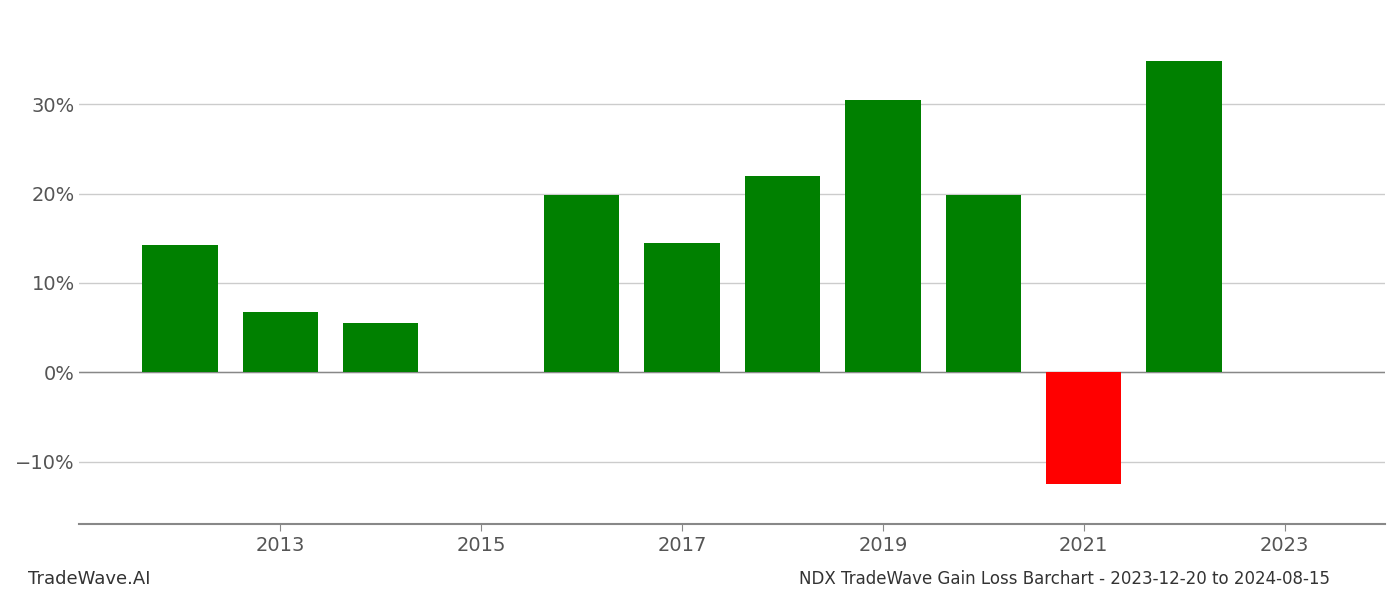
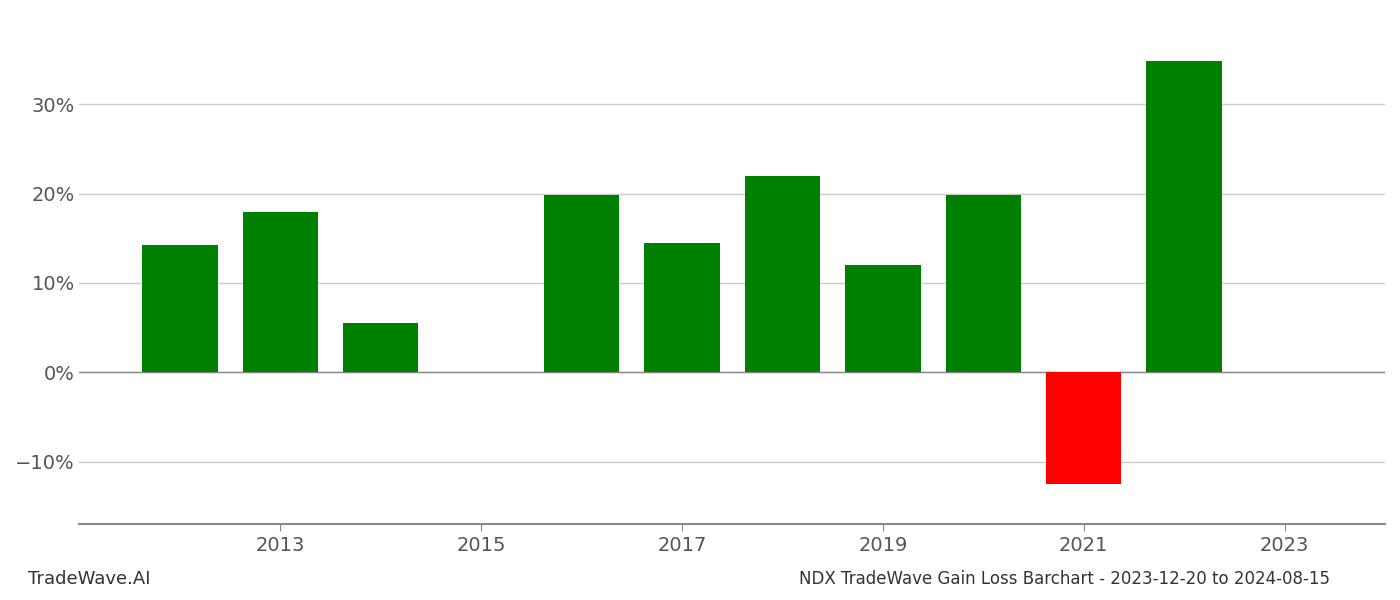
2013: 6.8% -> 18.0%
2019: 30.5% -> 12.0%
